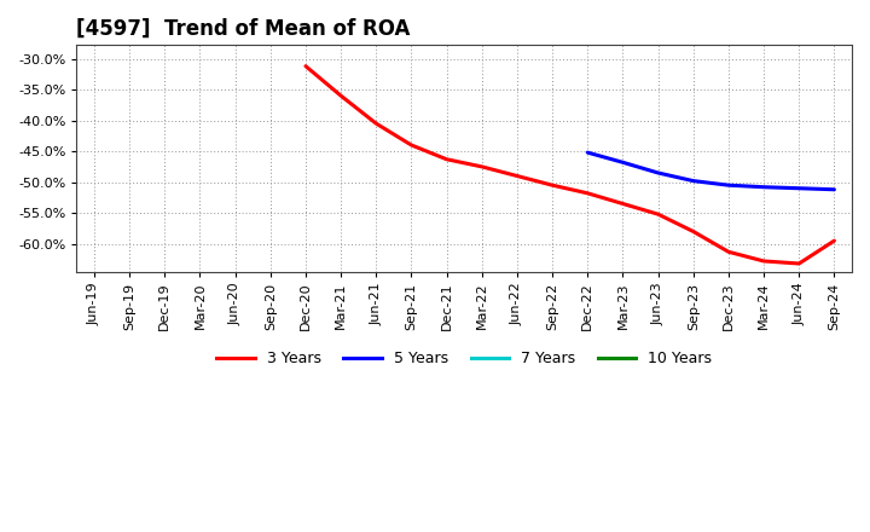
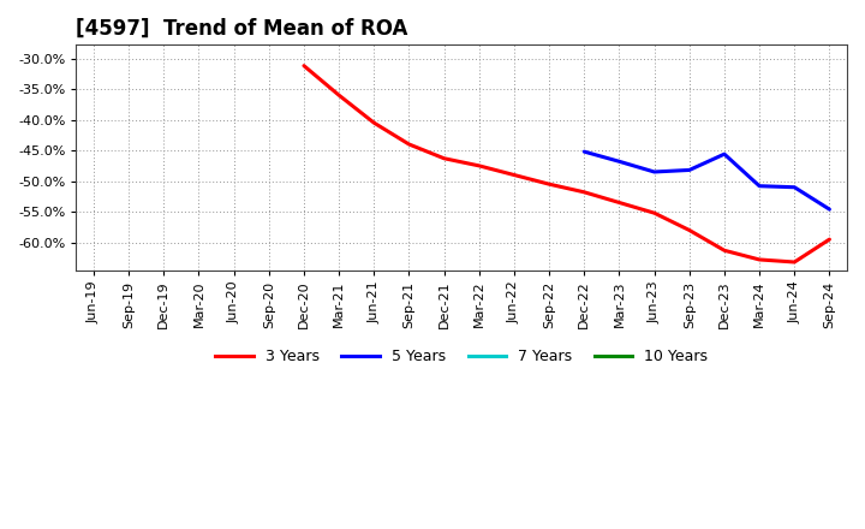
5 Years/Sep-23: -49.8% -> -48.2%
5 Years/Dec-23: -50.5% -> -45.6%
5 Years/Sep-24: -51.2% -> -54.6%
